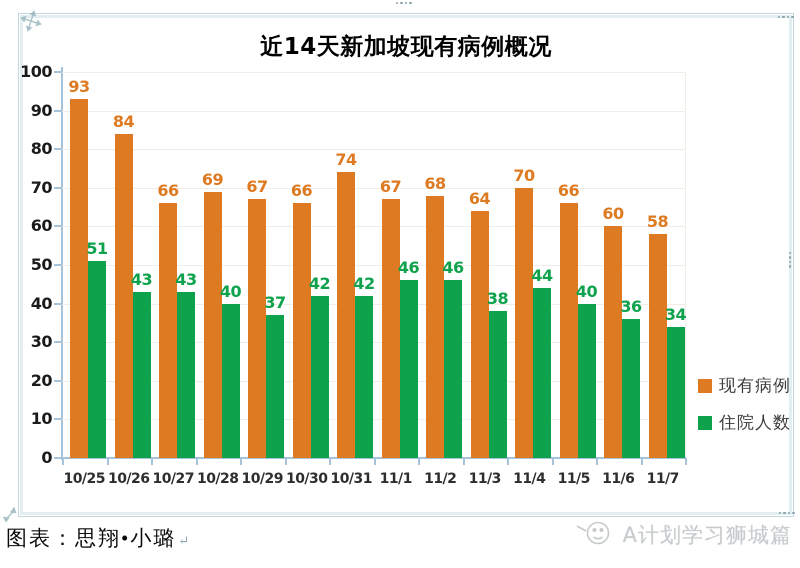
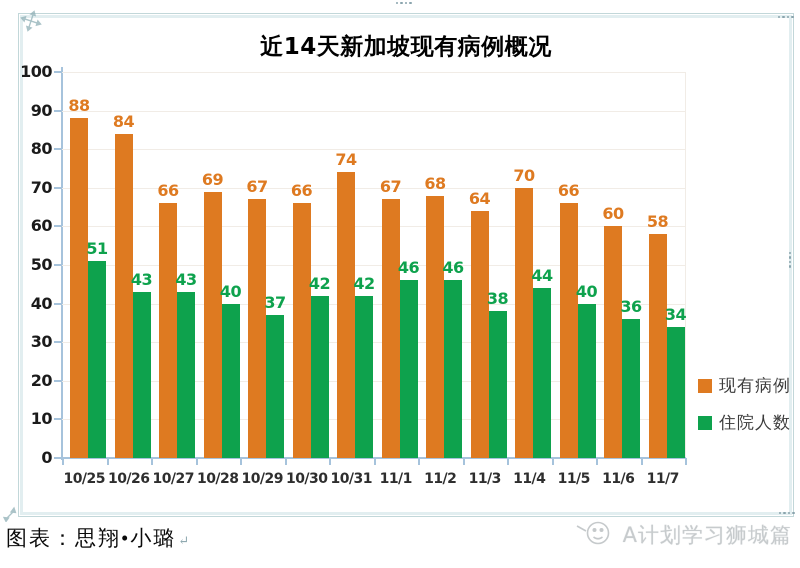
现有病例/10/25: 93 -> 88
